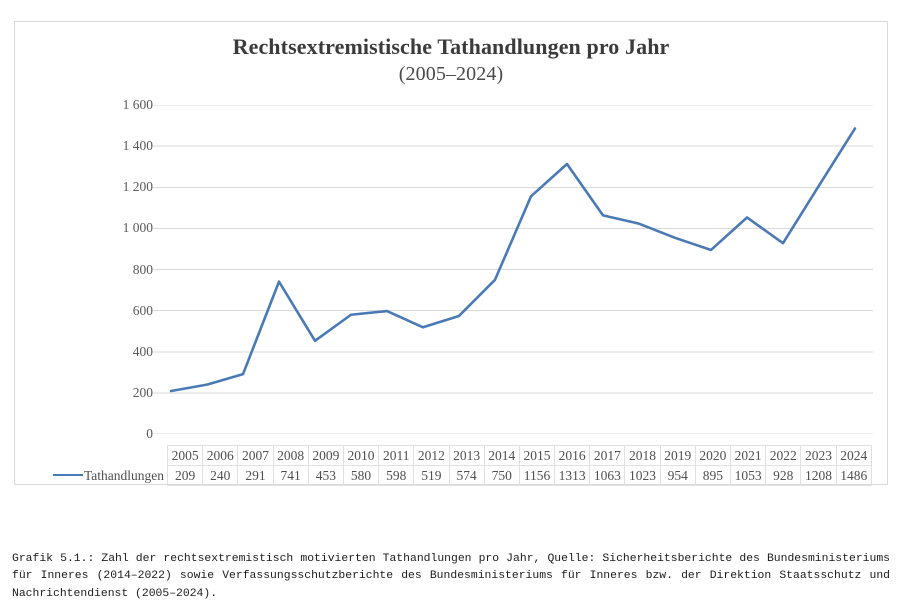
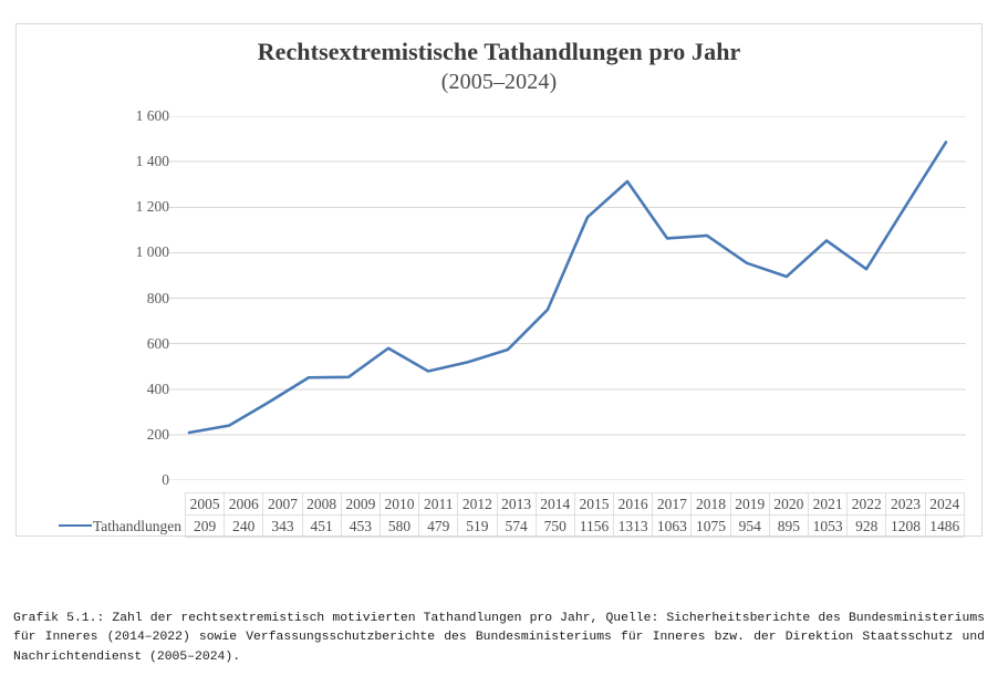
2007: 291 -> 343
2008: 741 -> 451
2011: 598 -> 479
2018: 1023 -> 1075
